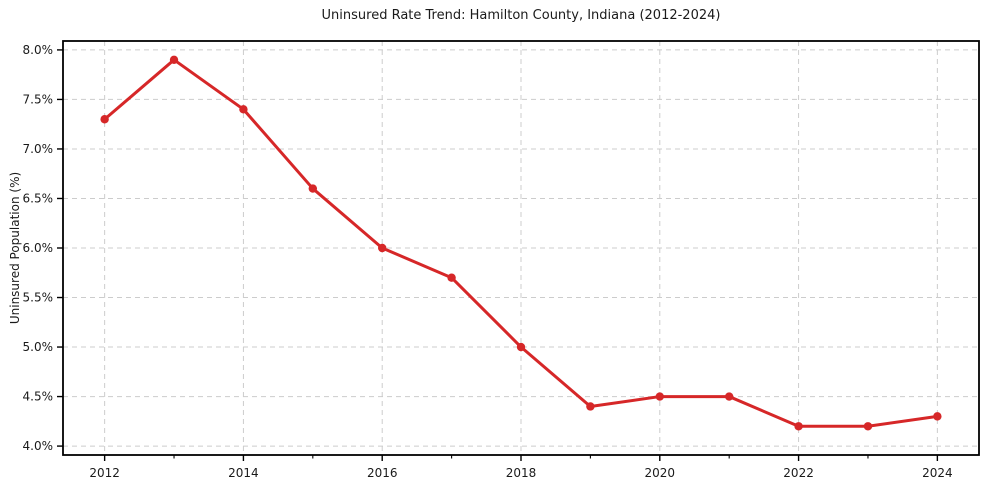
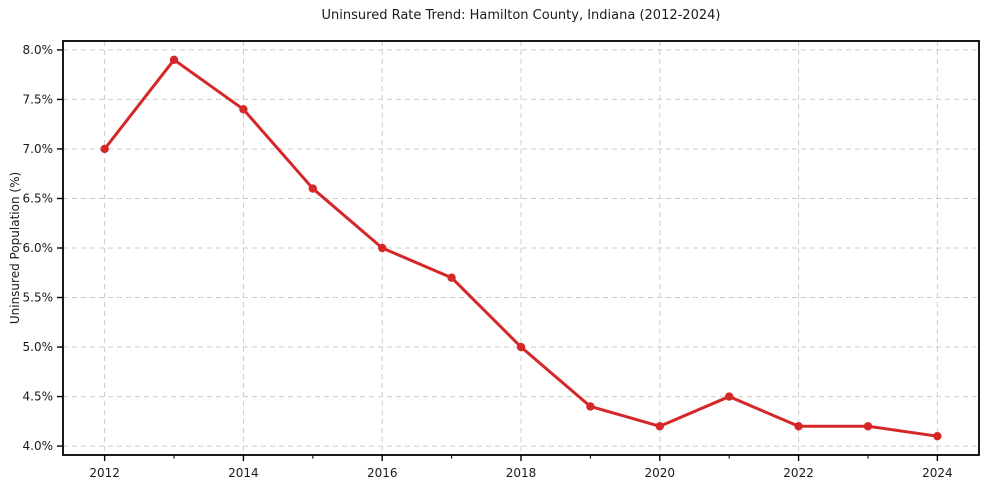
2012: 7.3% -> 7.0%
2020: 4.5% -> 4.2%
2024: 4.3% -> 4.1%
